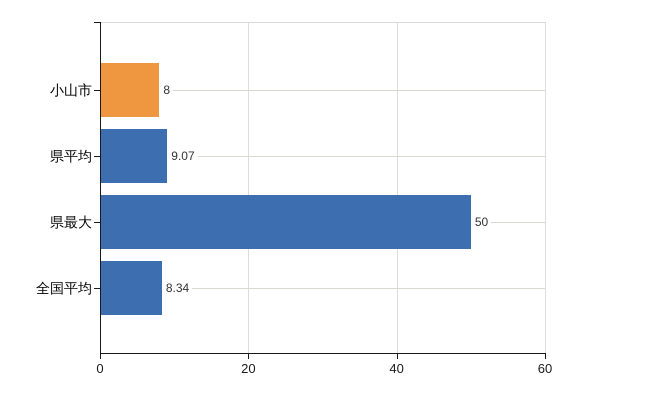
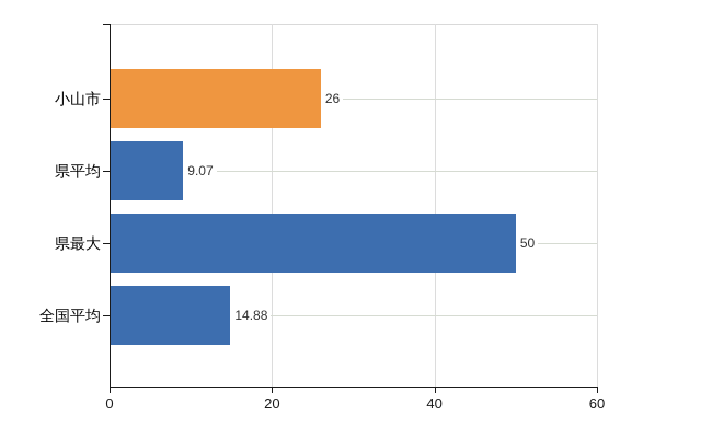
小山市: 8 -> 26
全国平均: 8.34 -> 14.88
